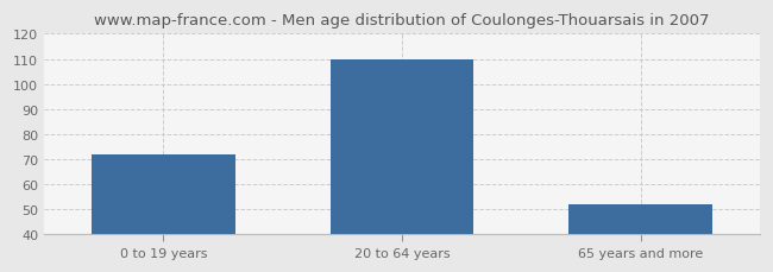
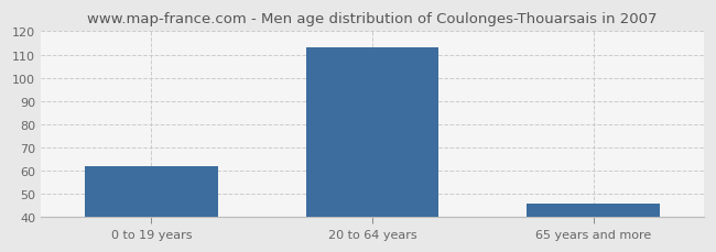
0 to 19 years: 72 -> 62
20 to 64 years: 110 -> 113
65 years and more: 52 -> 46
